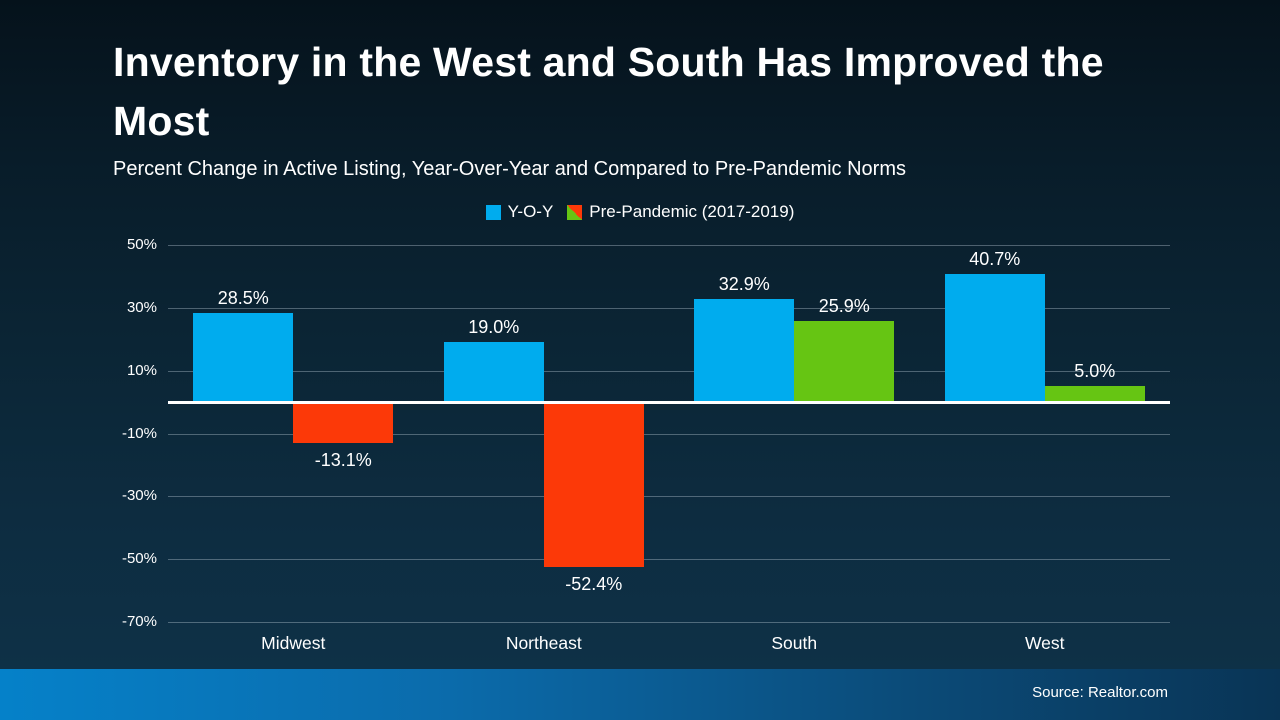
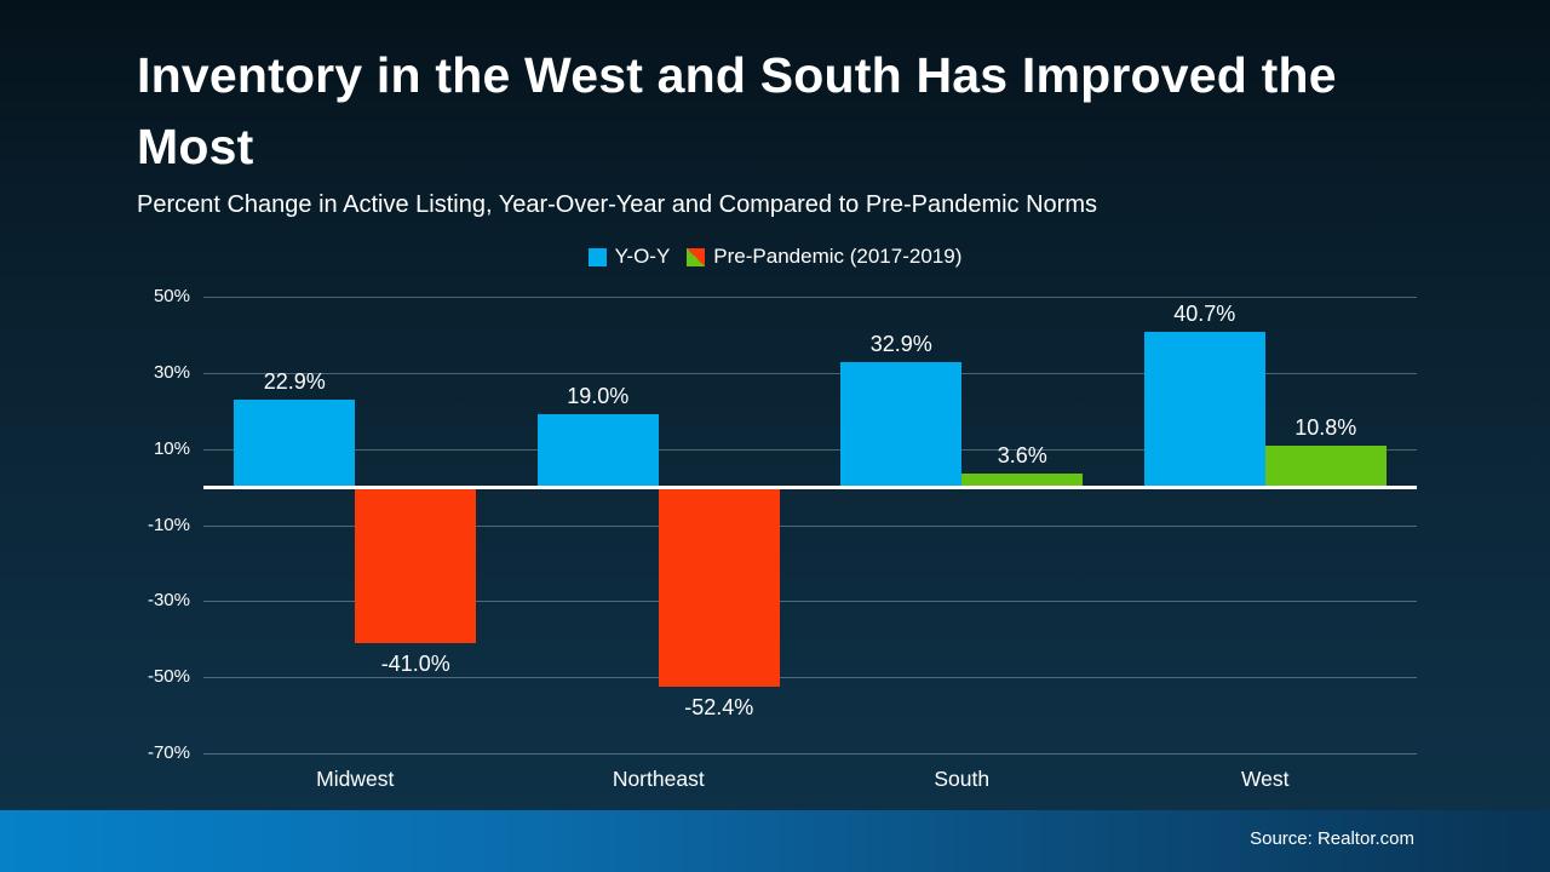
Y-O-Y/Midwest: 28.5% -> 22.9%
Pre-Pandemic (2017-2019)/Midwest: -13.1% -> -41.0%
Pre-Pandemic (2017-2019)/South: 25.9% -> 3.6%
Pre-Pandemic (2017-2019)/West: 5.0% -> 10.8%
